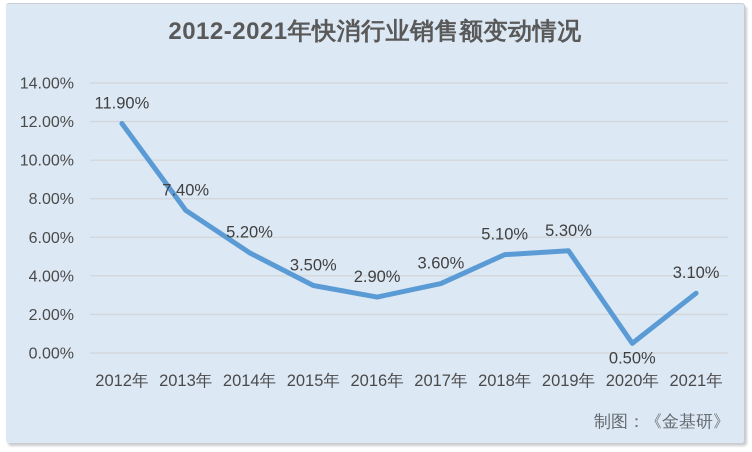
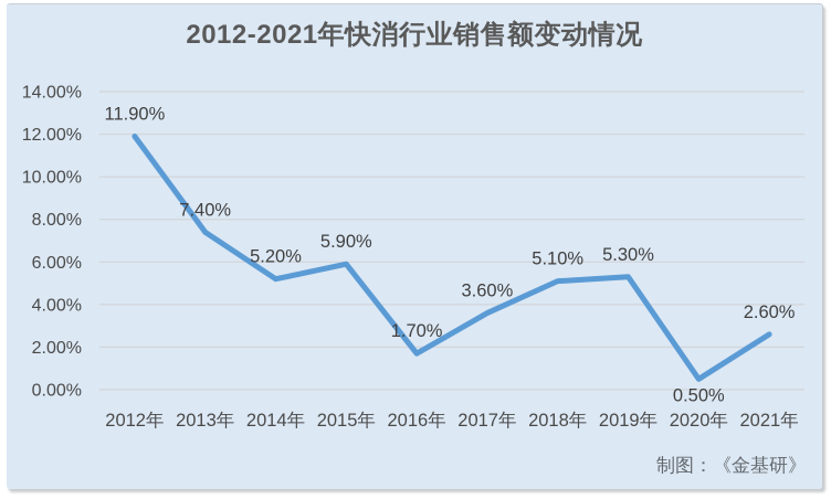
2015年: 3.50% -> 5.90%
2016年: 2.90% -> 1.70%
2021年: 3.10% -> 2.60%
